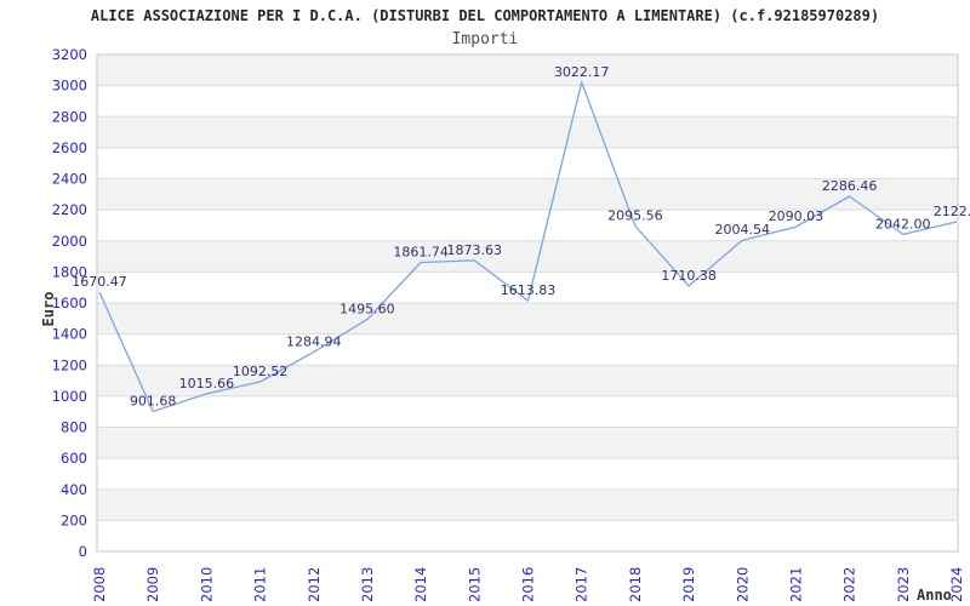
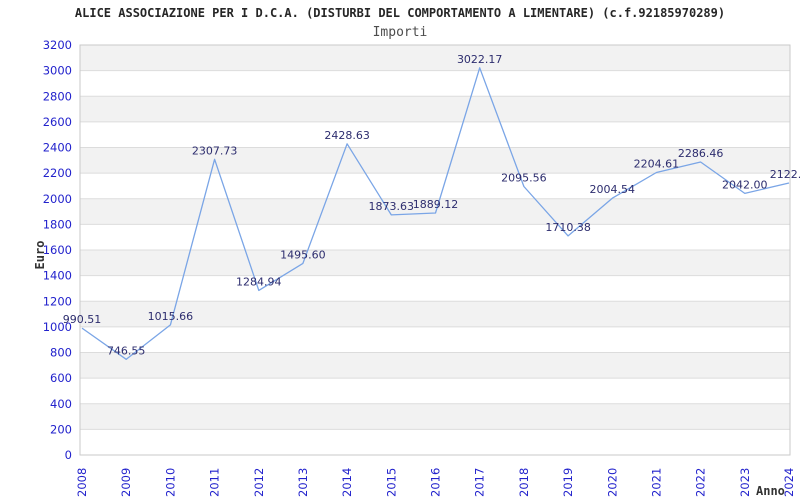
2008: 1670.47 -> 990.51
2009: 901.68 -> 746.55
2011: 1092.52 -> 2307.73
2014: 1861.74 -> 2428.63
2016: 1613.83 -> 1889.12
2021: 2090.03 -> 2204.61
